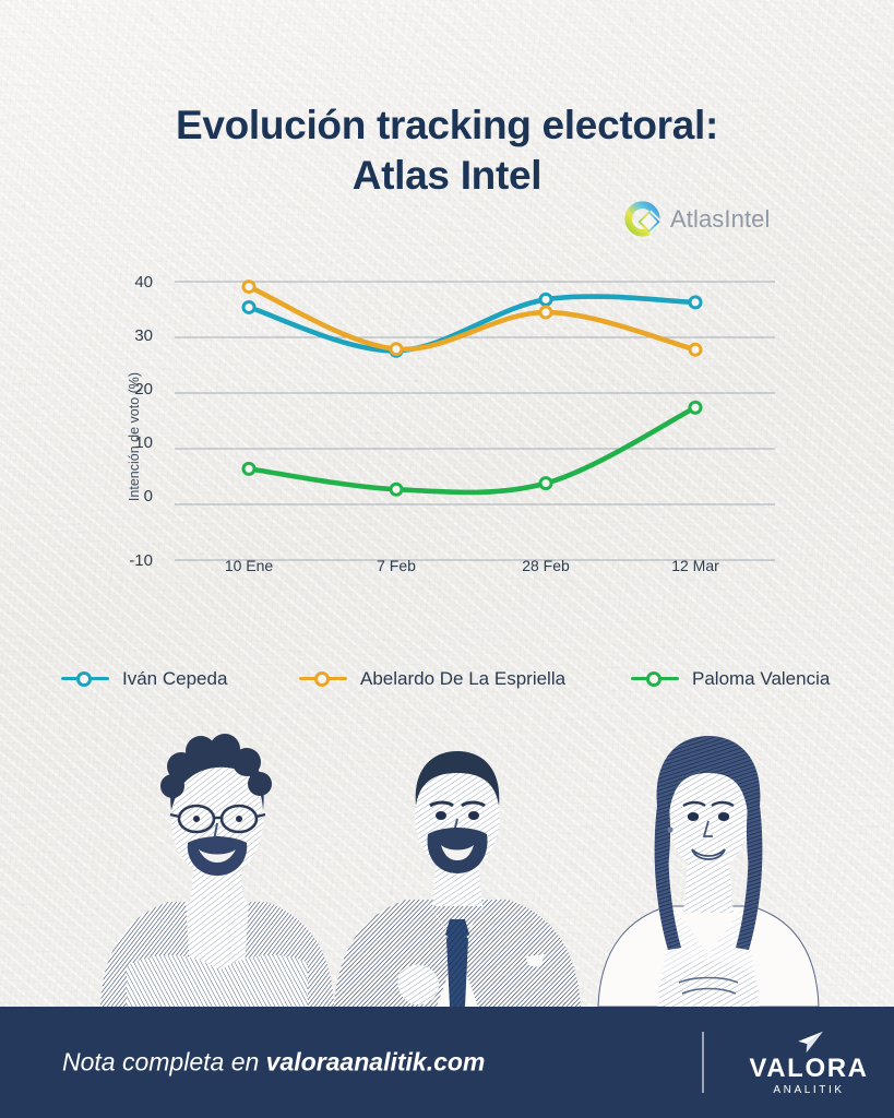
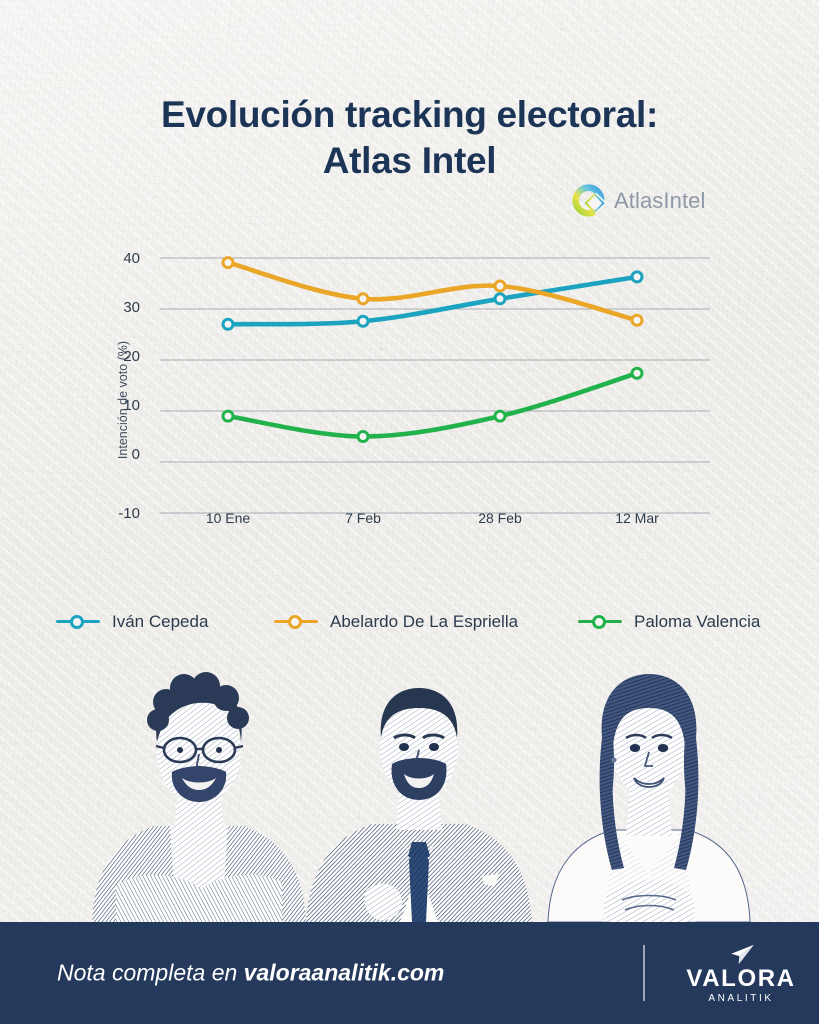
Iván Cepeda/10 Ene: 35 -> 27
Paloma Valencia/10 Ene: 6 -> 9
Abelardo De La Espriella/7 Feb: 28 -> 32
Paloma Valencia/7 Feb: 3 -> 5
Iván Cepeda/28 Feb: 37 -> 32
Paloma Valencia/28 Feb: 4 -> 9
